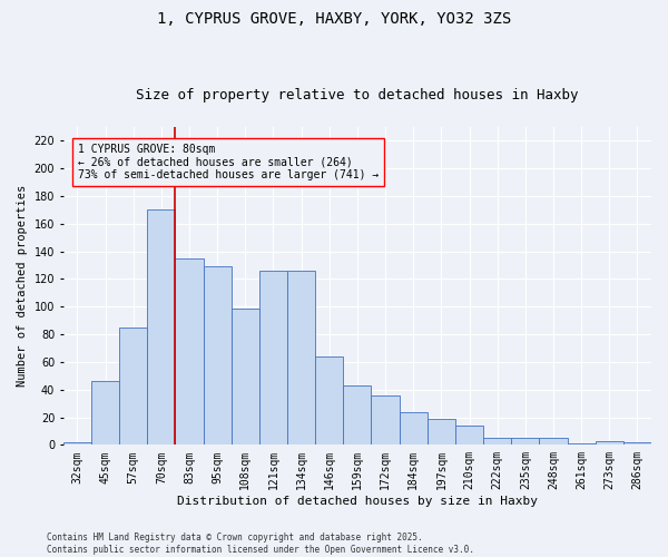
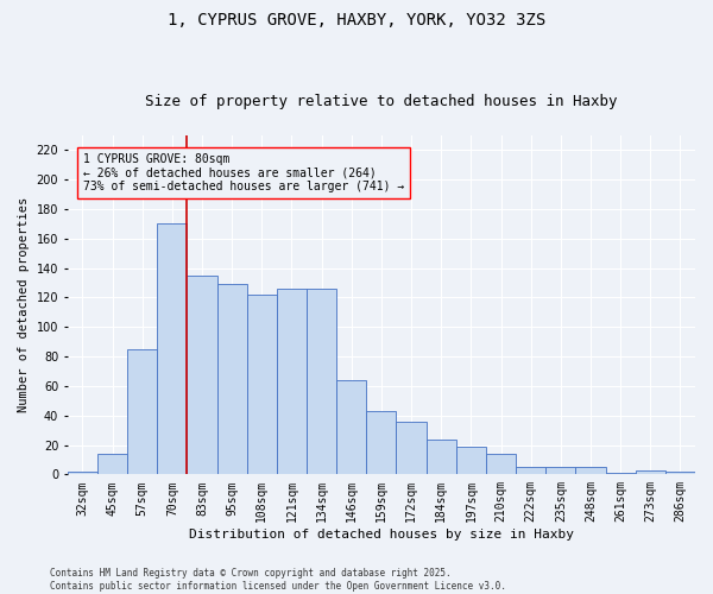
45sqm: 46 -> 14
108sqm: 99 -> 122
